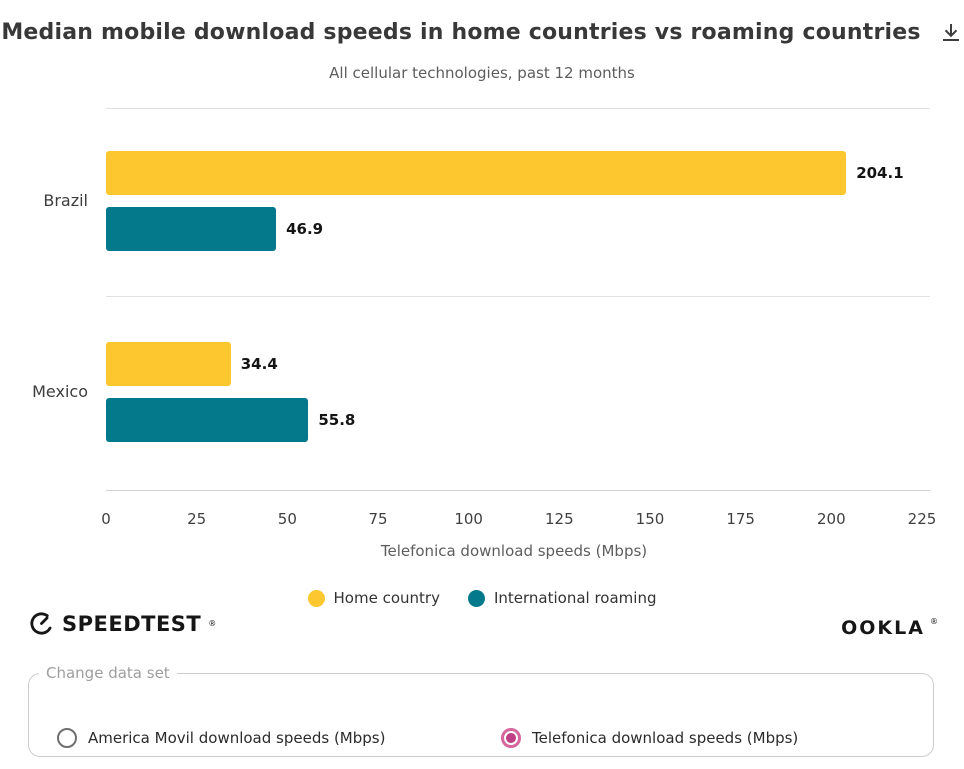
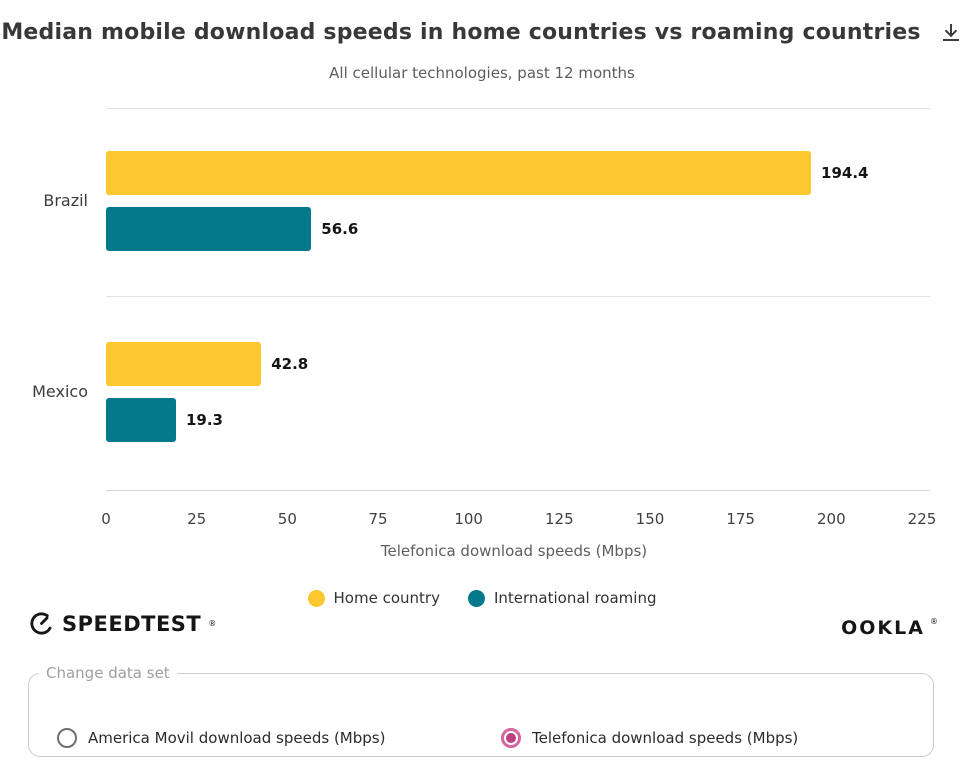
Home country/Brazil: 204.1 -> 194.4
International roaming/Brazil: 46.9 -> 56.6
Home country/Mexico: 34.4 -> 42.8
International roaming/Mexico: 55.8 -> 19.3
